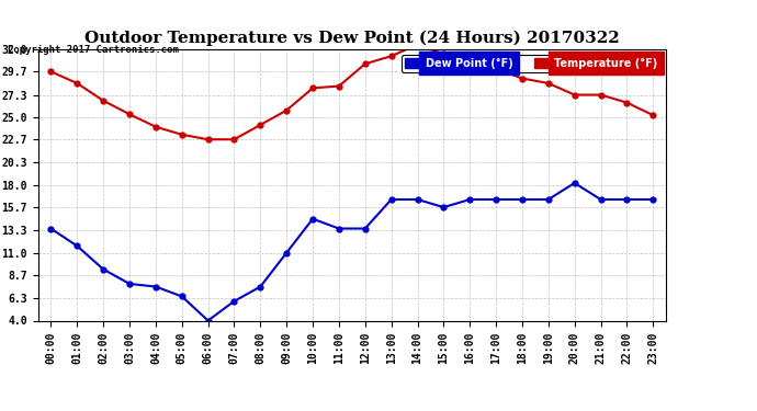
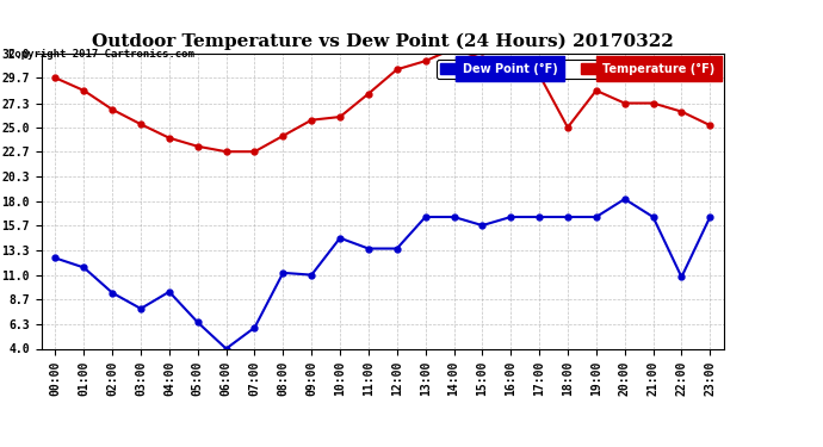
Dew Point (°F)/00:00: 13.5 -> 12.6
Dew Point (°F)/04:00: 7.5 -> 9.4
Dew Point (°F)/08:00: 7.5 -> 11.2
Temperature (°F)/10:00: 28.0 -> 26.0
Temperature (°F)/18:00: 29.0 -> 25.0
Dew Point (°F)/22:00: 16.5 -> 10.8
